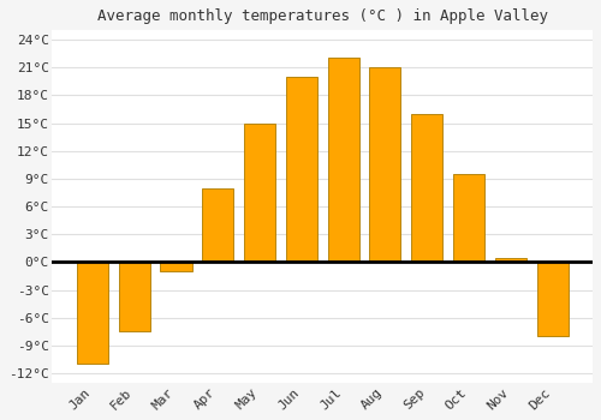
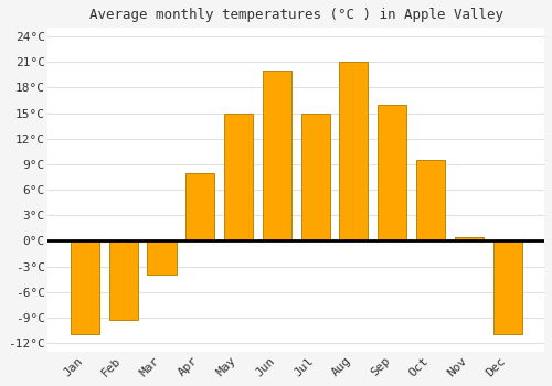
Feb: -7.5°C -> -9.2°C
Mar: -1.0°C -> -4.0°C
Jul: 22.0°C -> 15.0°C
Dec: -8.0°C -> -11.0°C
